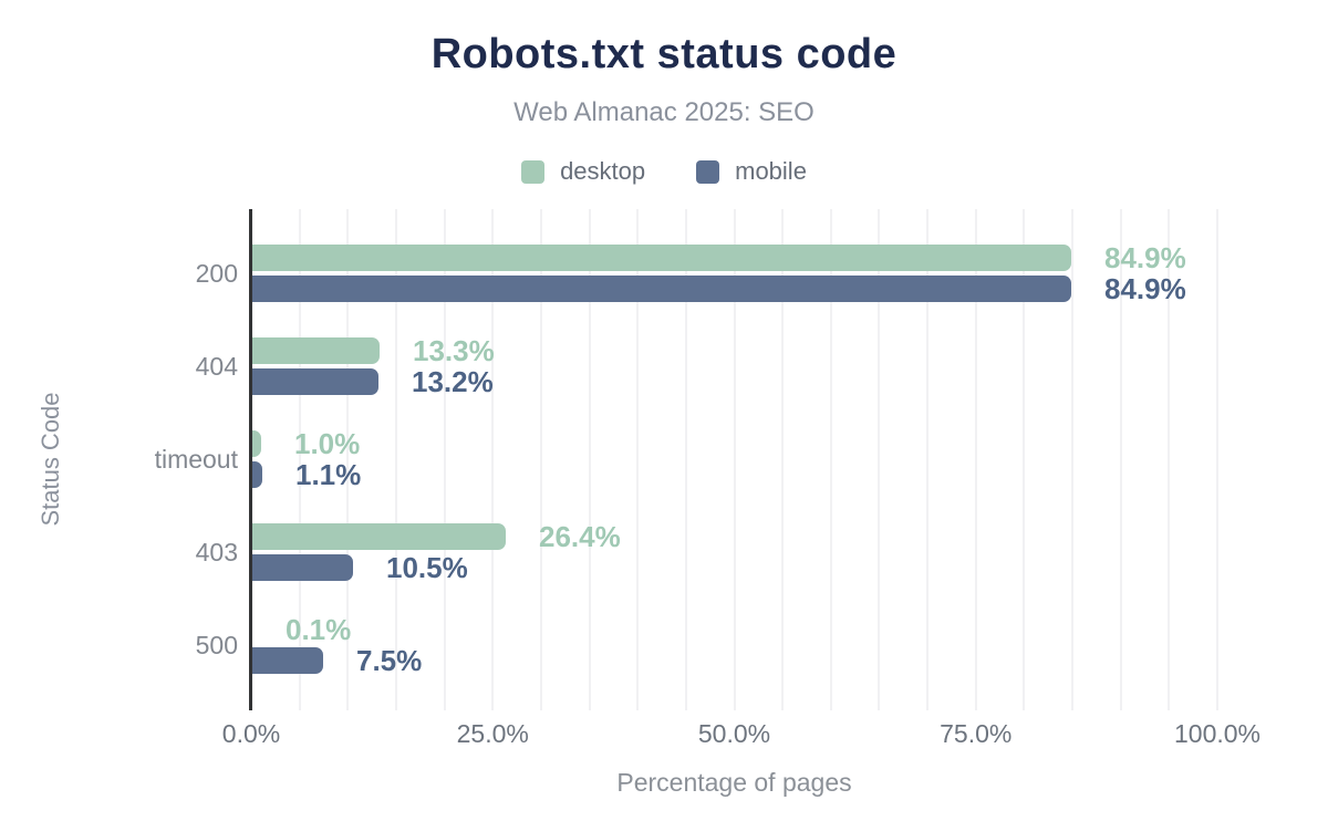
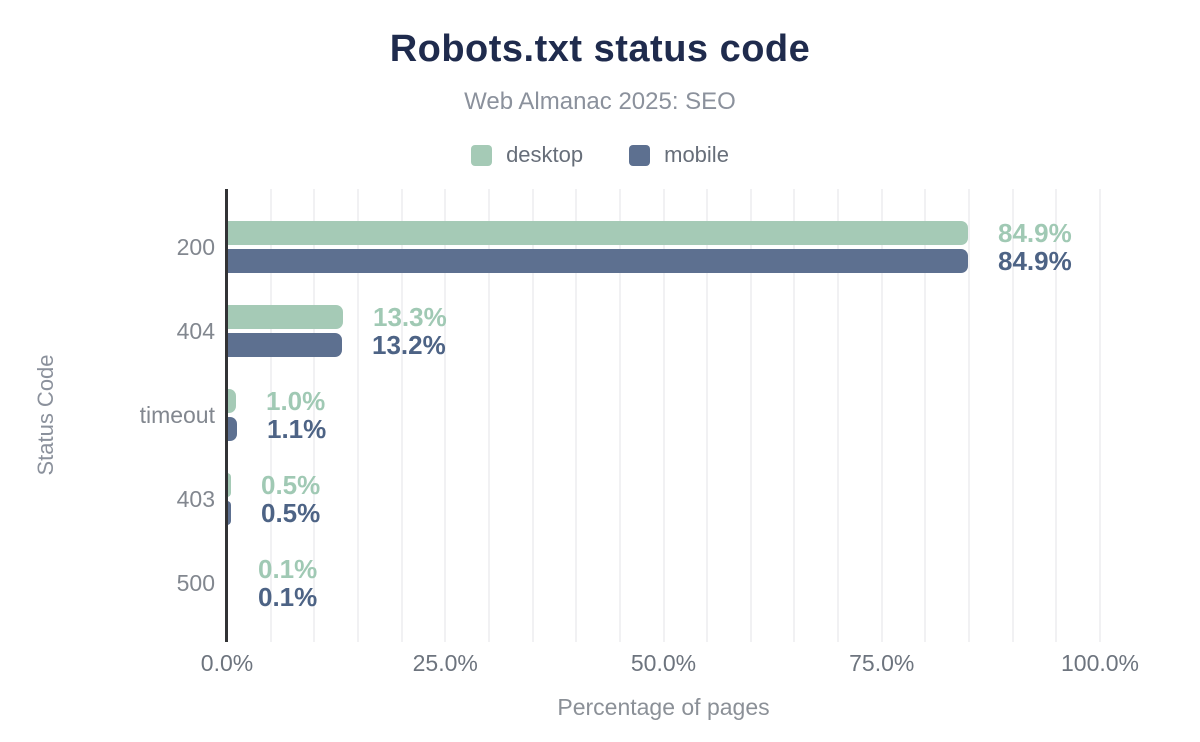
desktop/403: 26.4% -> 0.5%
mobile/403: 10.5% -> 0.5%
mobile/500: 7.5% -> 0.1%
